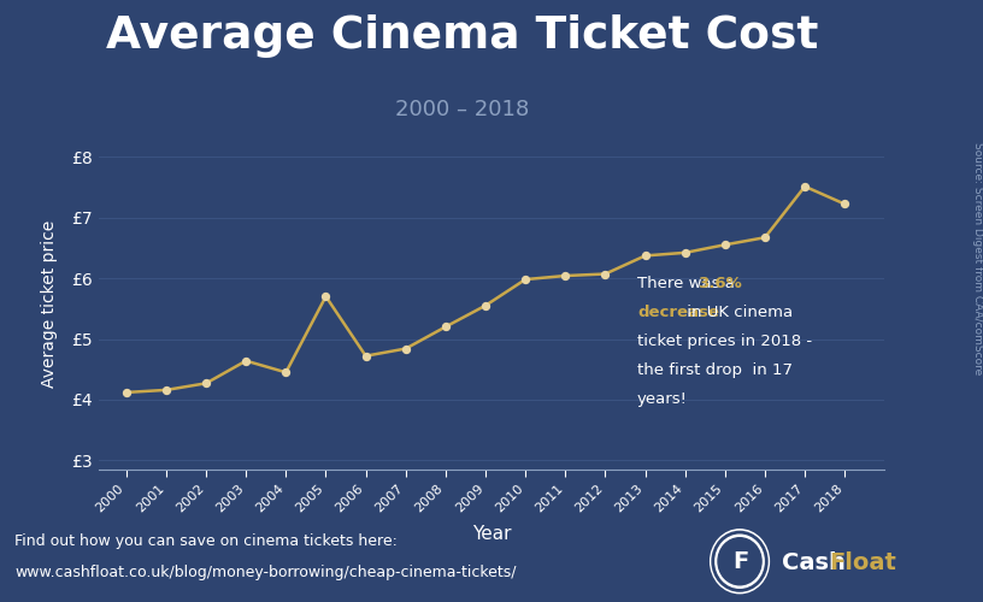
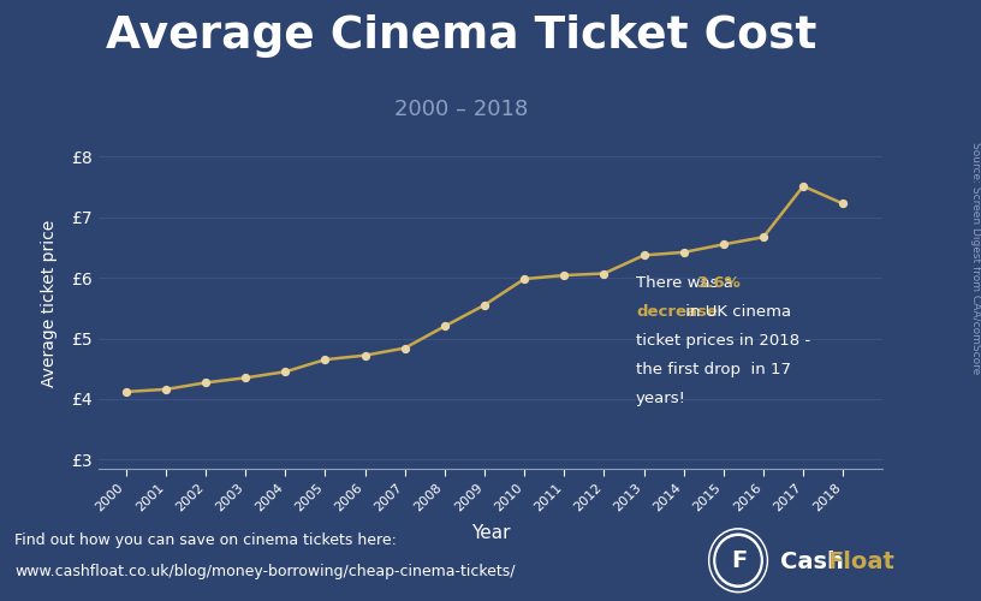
2003: £4.64 -> £4.35
2005: £5.70 -> £4.65
